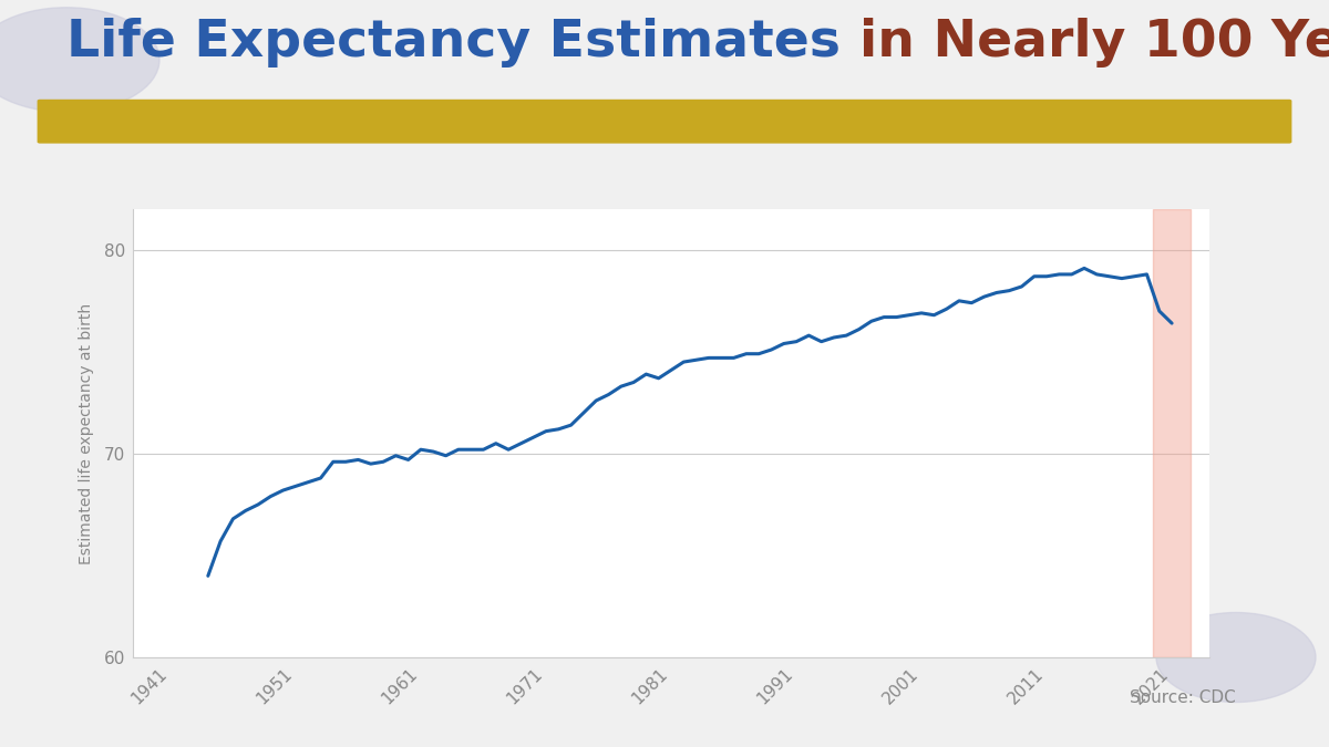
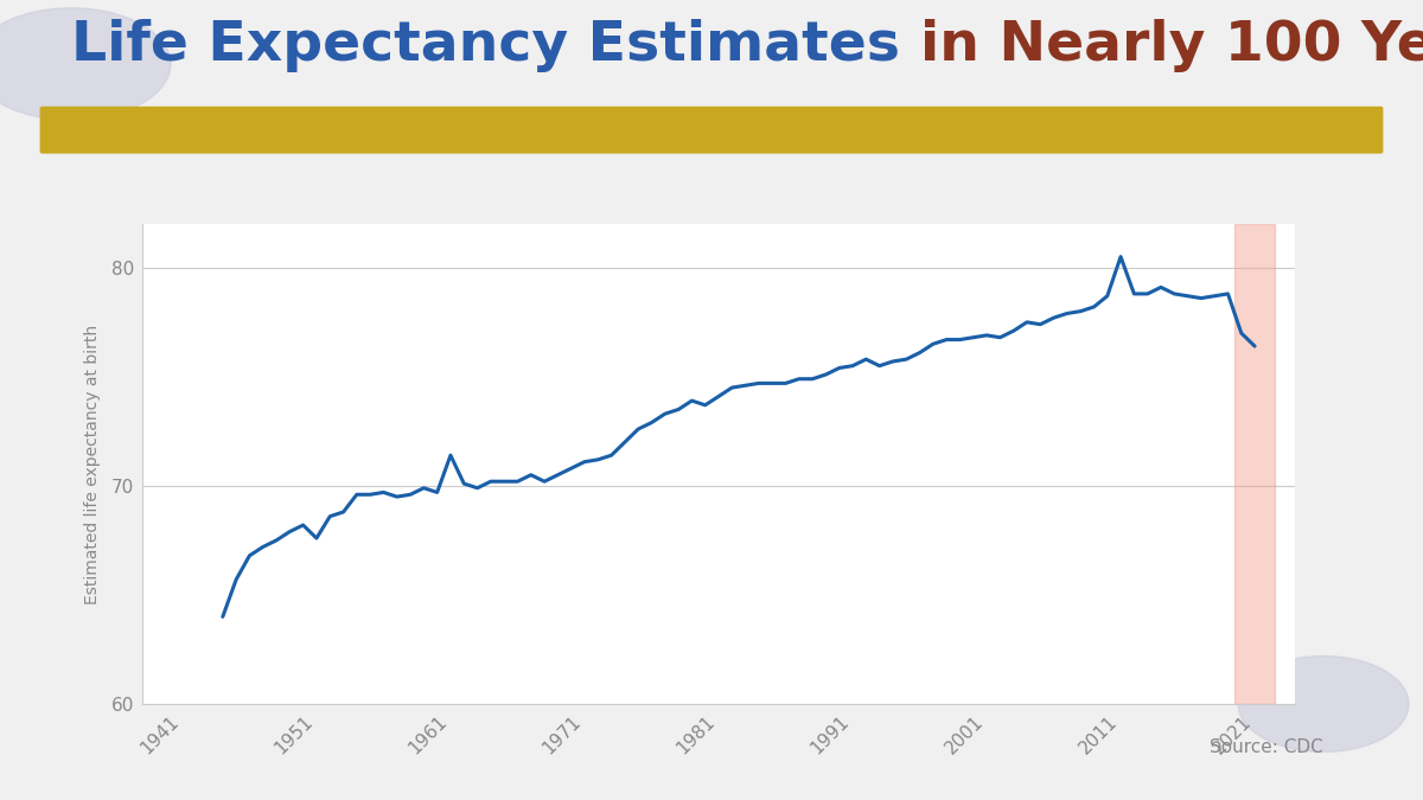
1951: 68.4 -> 67.6
1961: 70.2 -> 71.4
2011: 78.7 -> 80.5
